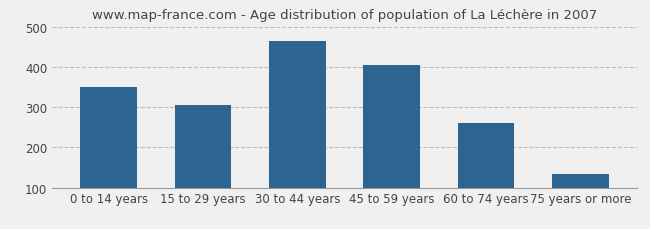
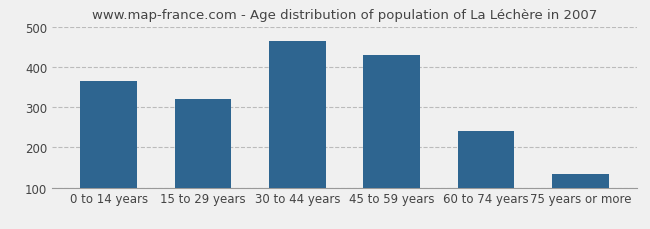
0 to 14 years: 350 -> 365
15 to 29 years: 305 -> 320
45 to 59 years: 405 -> 430
60 to 74 years: 260 -> 240
